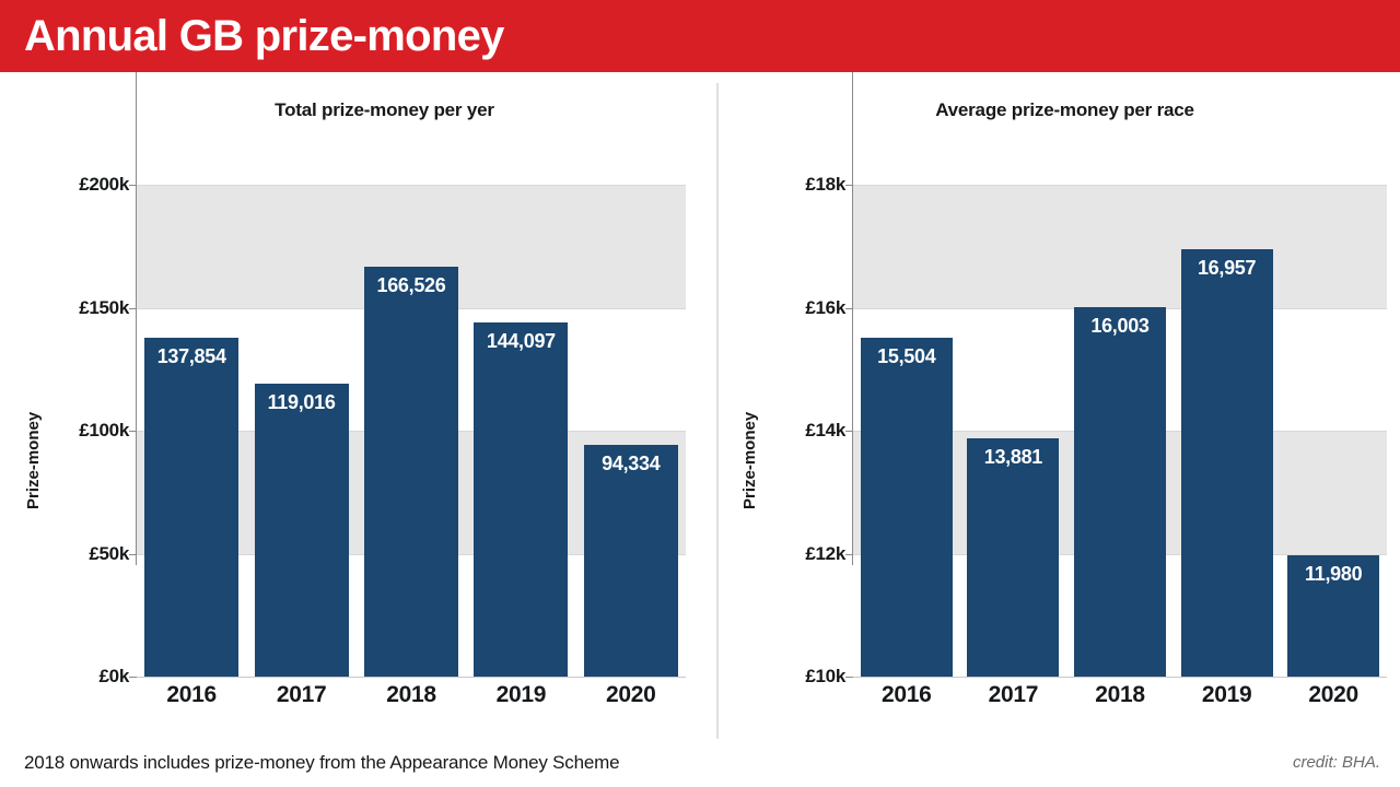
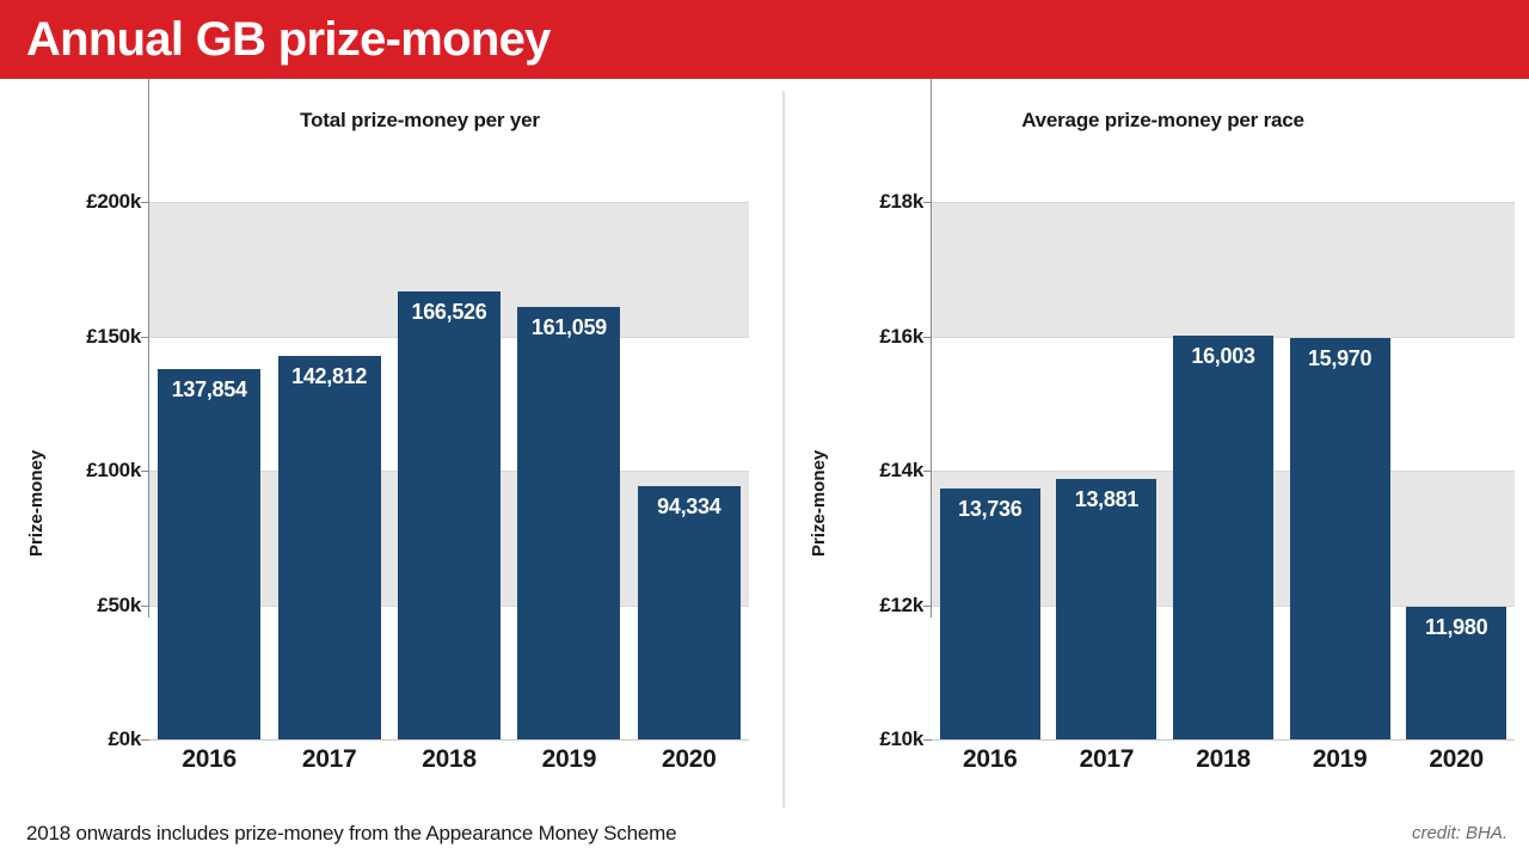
Total prize-money per yer/2017: 119,016 -> 142,812
Total prize-money per yer/2019: 144,097 -> 161,059
Average prize-money per race/2016: 15,504 -> 13,736
Average prize-money per race/2019: 16,957 -> 15,970
